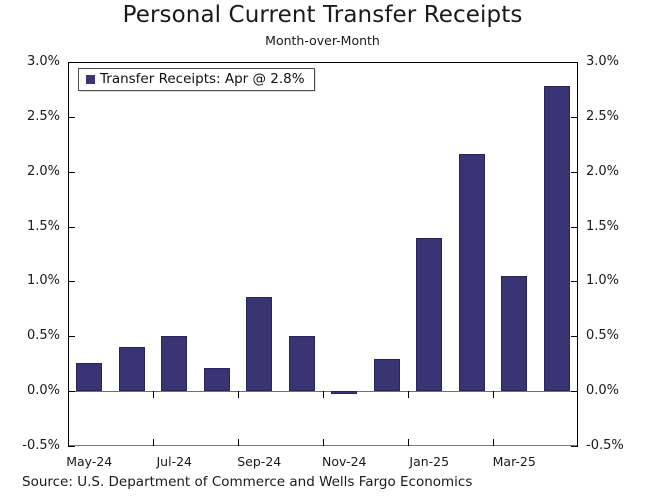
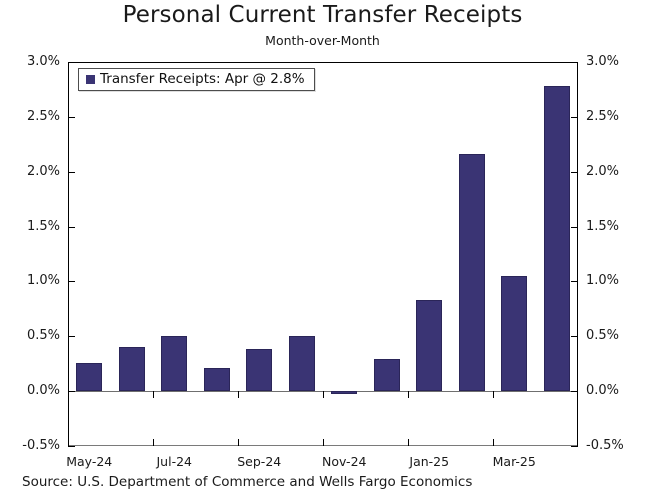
Sep-24: 0.86% -> 0.38%
Jan-25: 1.40% -> 0.83%
